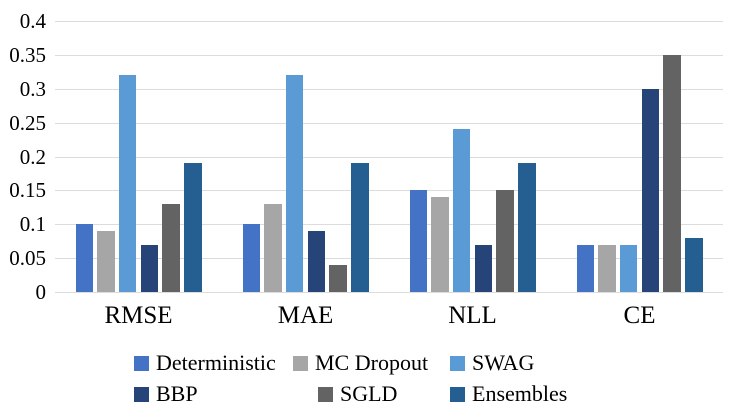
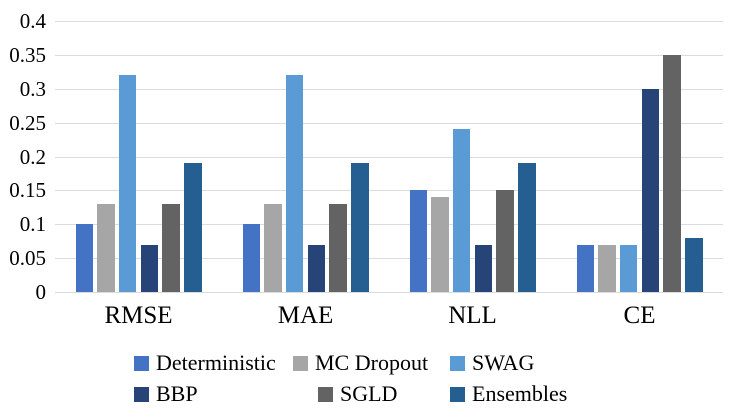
MC Dropout/RMSE: 0.09 -> 0.13
BBP/MAE: 0.09 -> 0.07
SGLD/MAE: 0.04 -> 0.13
